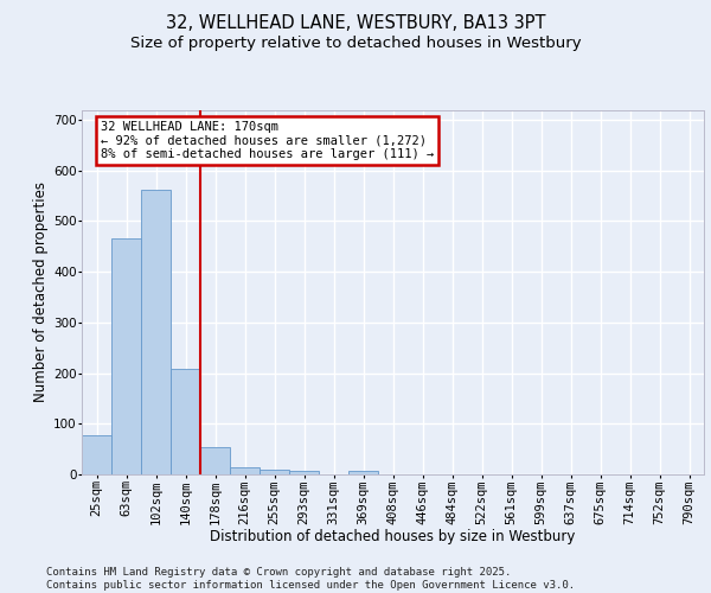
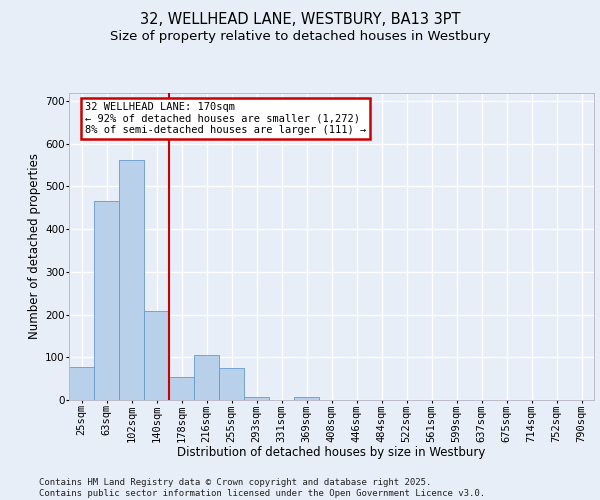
216sqm: 14 -> 105
255sqm: 9 -> 75
